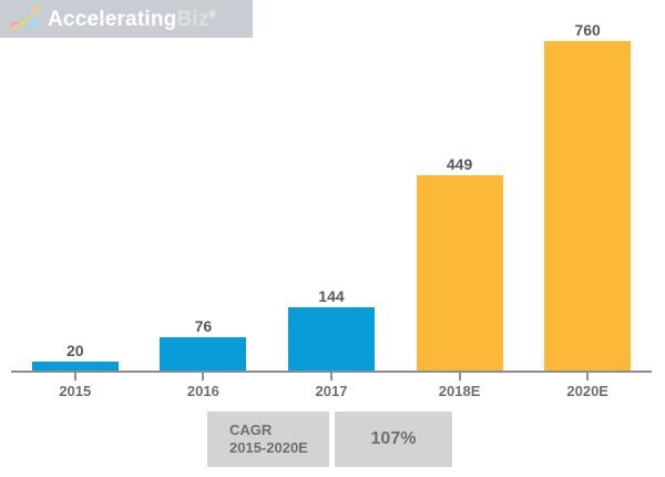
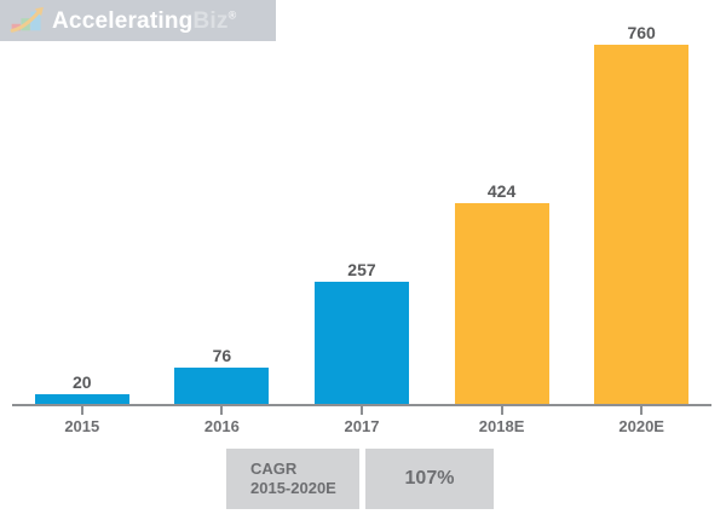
2017: 144 -> 257
2018E: 449 -> 424
